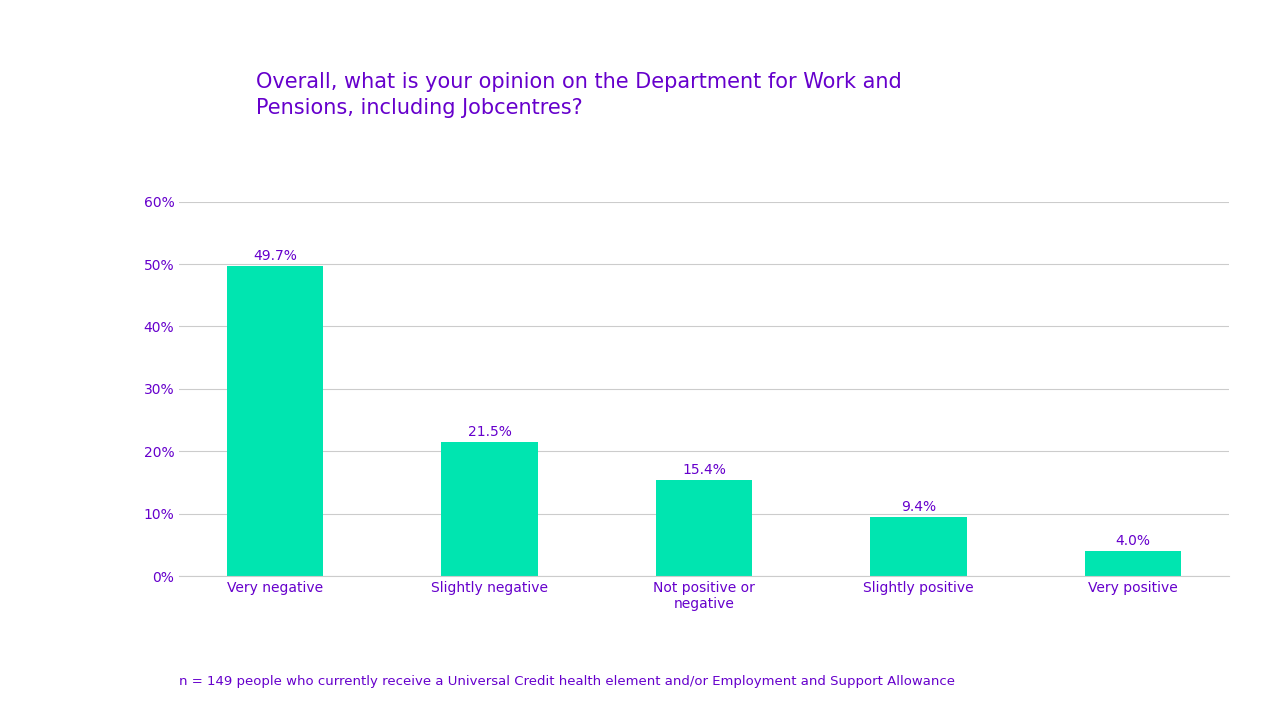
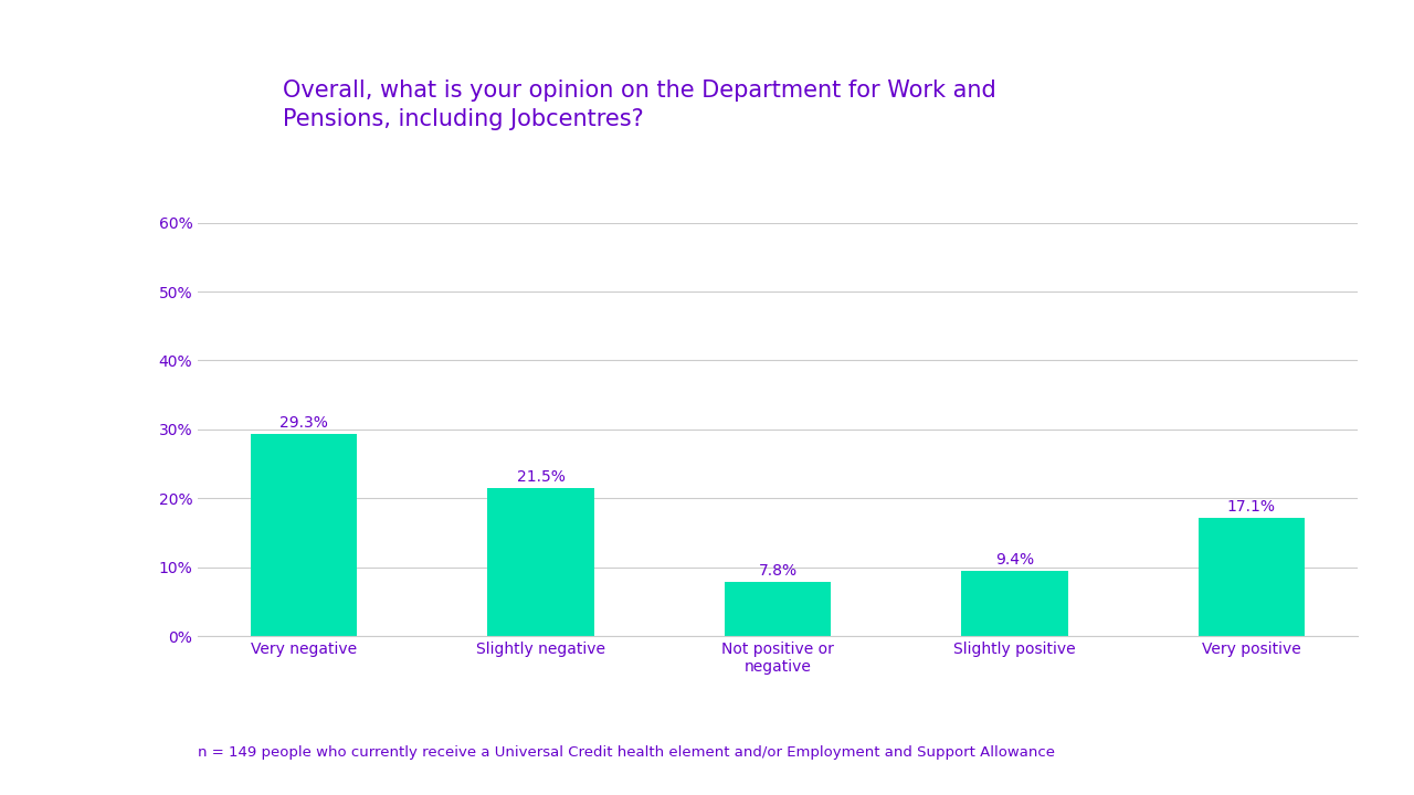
Very negative: 49.7% -> 29.3%
Not positive or negative: 15.4% -> 7.8%
Very positive: 4.0% -> 17.1%
